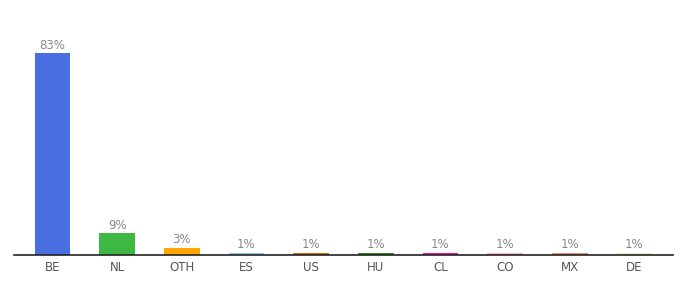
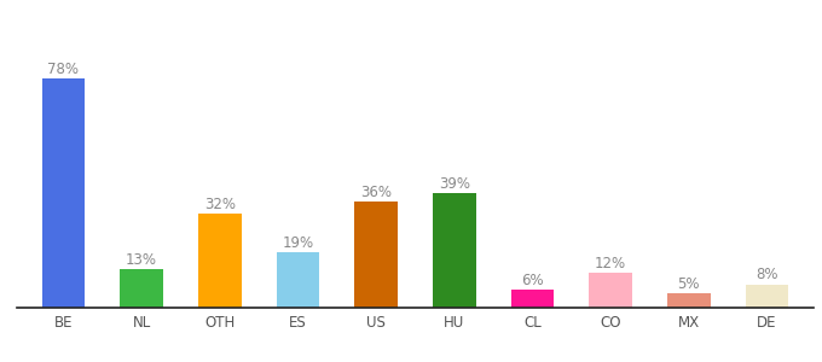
BE: 83% -> 78%
NL: 9% -> 13%
OTH: 3% -> 32%
ES: 1% -> 19%
US: 1% -> 36%
HU: 1% -> 39%
CL: 1% -> 6%
CO: 1% -> 12%
MX: 1% -> 5%
DE: 1% -> 8%
